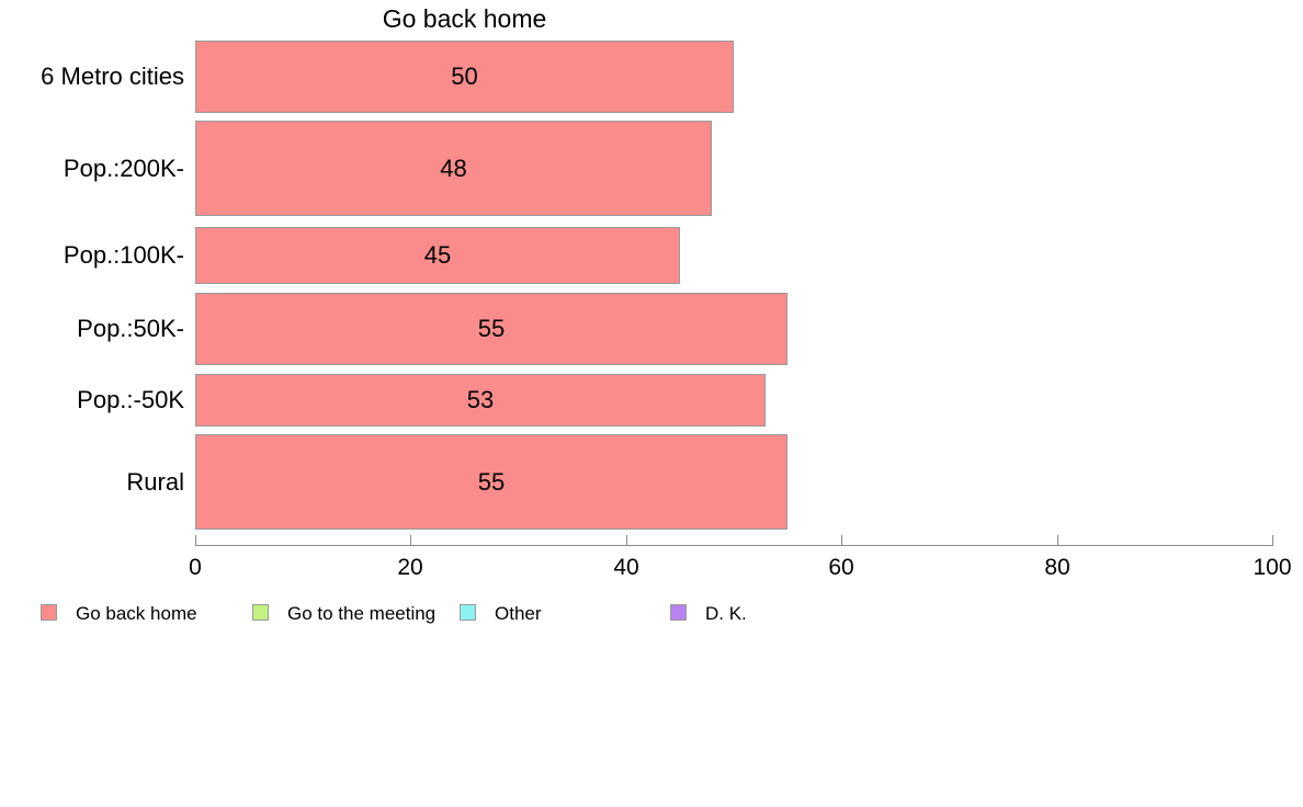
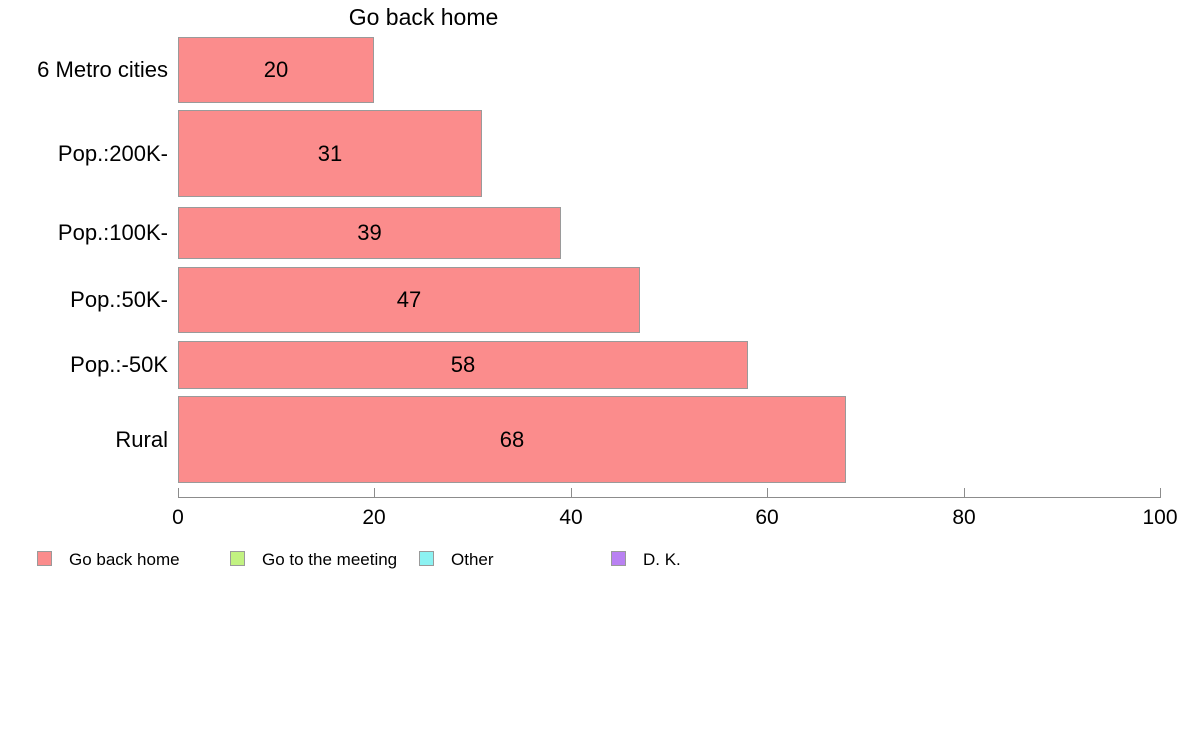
6 Metro cities: 50 -> 20
Pop.:200K-: 48 -> 31
Pop.:100K-: 45 -> 39
Pop.:50K-: 55 -> 47
Pop.:-50K: 53 -> 58
Rural: 55 -> 68
